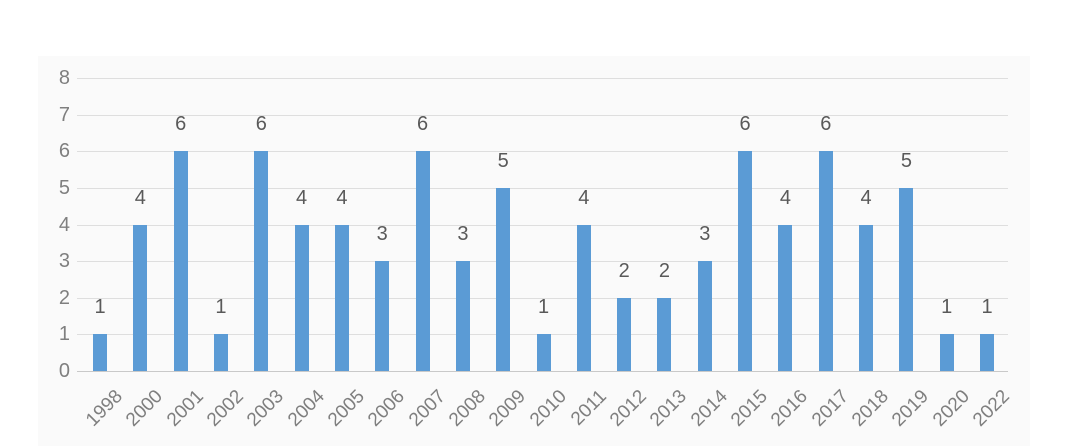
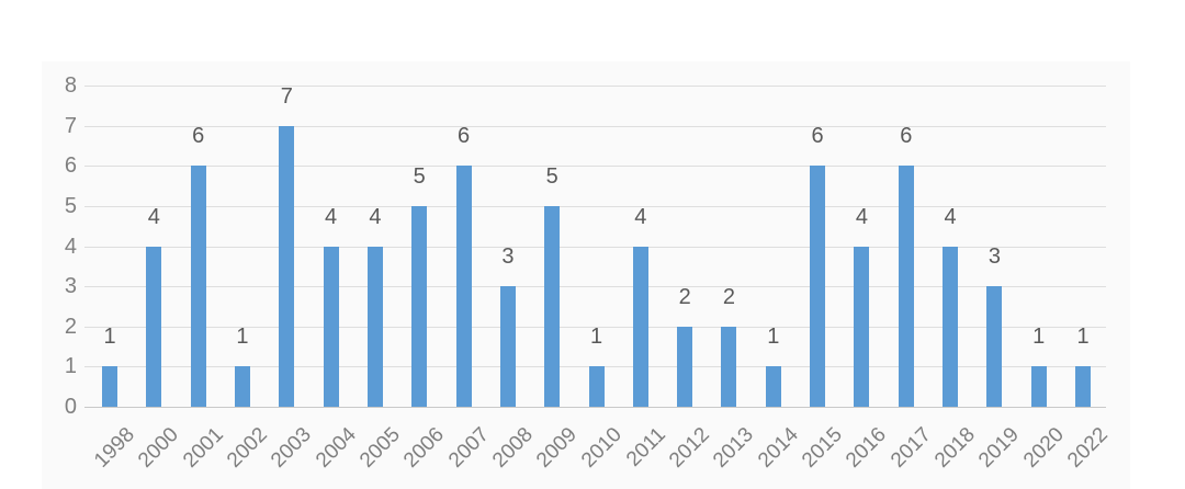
2003: 6 -> 7
2006: 3 -> 5
2014: 3 -> 1
2019: 5 -> 3
